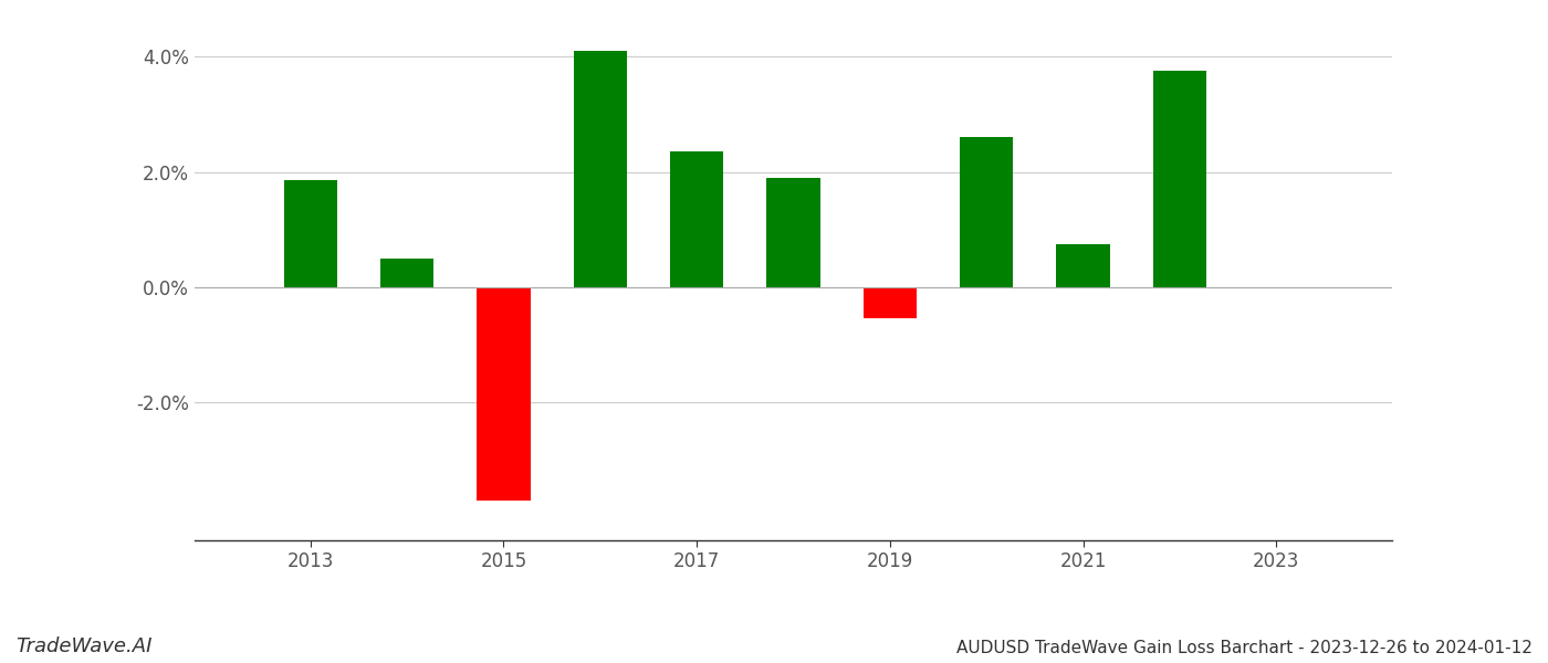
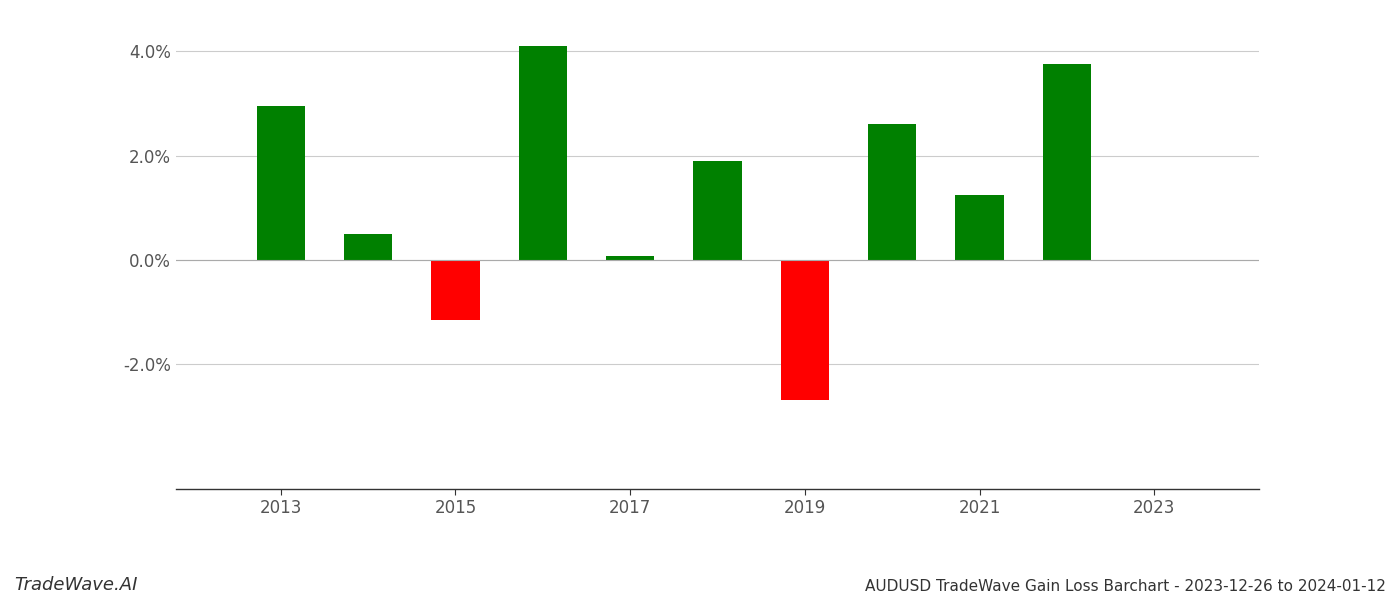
2013: 1.85% -> 2.96%
2015: -3.70% -> -1.16%
2017: 2.35% -> 0.08%
2019: -0.55% -> -2.70%
2021: 0.75% -> 1.24%
